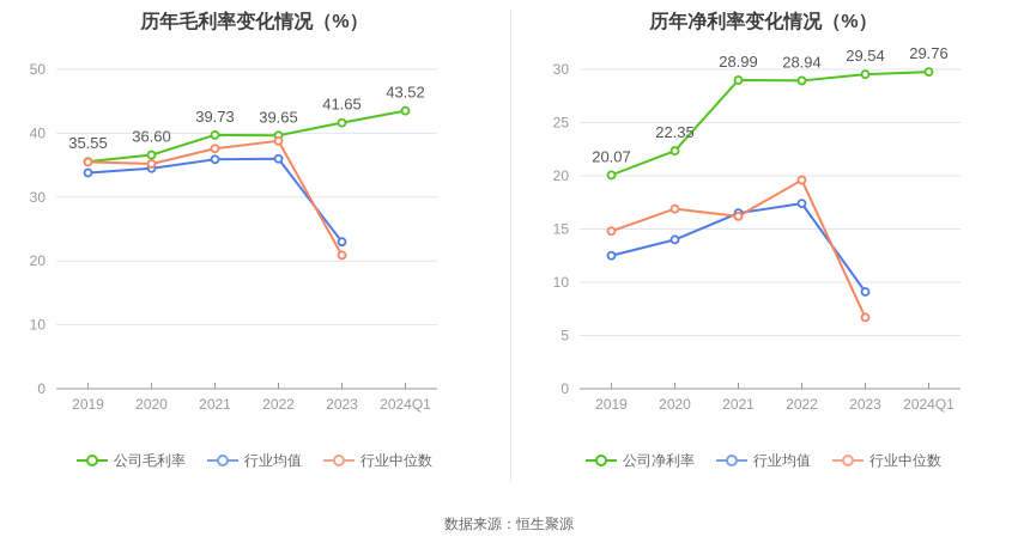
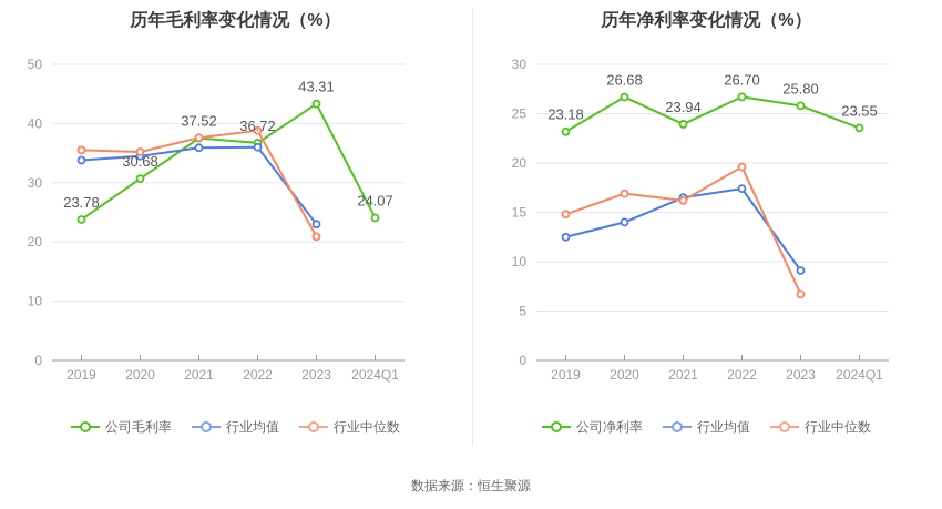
历年毛利率变化情况（%）/公司毛利率/2019: 35.55 -> 23.78
历年毛利率变化情况（%）/公司毛利率/2020: 36.60 -> 30.68
历年毛利率变化情况（%）/公司毛利率/2021: 39.73 -> 37.52
历年毛利率变化情况（%）/公司毛利率/2022: 39.65 -> 36.72
历年毛利率变化情况（%）/公司毛利率/2023: 41.65 -> 43.31
历年毛利率变化情况（%）/公司毛利率/2024Q1: 43.52 -> 24.07
历年净利率变化情况（%）/公司净利率/2019: 20.07 -> 23.18
历年净利率变化情况（%）/公司净利率/2020: 22.35 -> 26.68
历年净利率变化情况（%）/公司净利率/2021: 28.99 -> 23.94
历年净利率变化情况（%）/公司净利率/2022: 28.94 -> 26.70
历年净利率变化情况（%）/公司净利率/2023: 29.54 -> 25.80
历年净利率变化情况（%）/公司净利率/2024Q1: 29.76 -> 23.55
